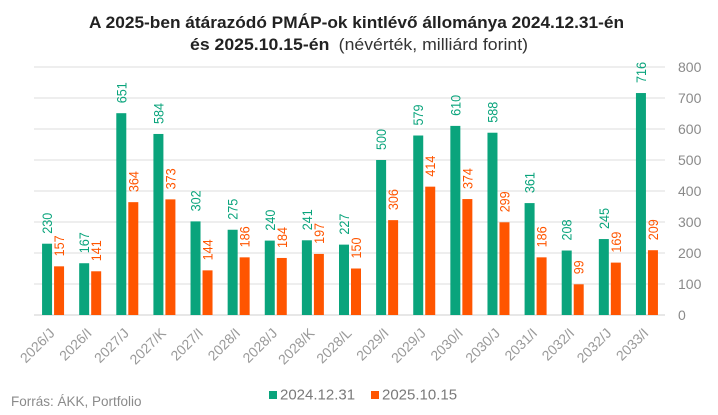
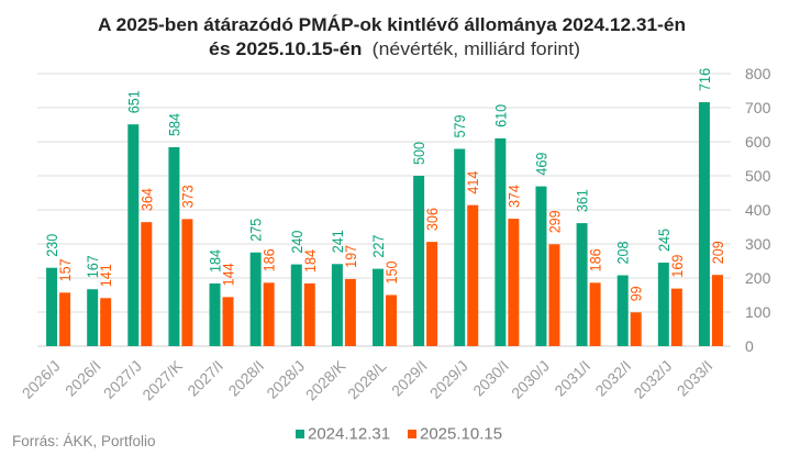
2024.12.31/2027/I: 302 -> 184
2024.12.31/2030/J: 588 -> 469
